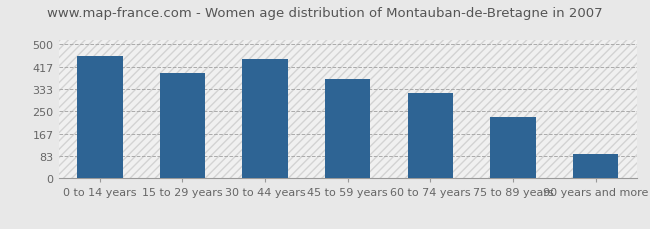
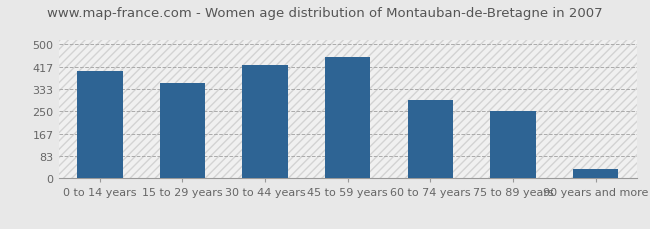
0 to 14 years: 455 -> 400
15 to 29 years: 395 -> 355
30 to 44 years: 445 -> 422
45 to 59 years: 370 -> 453
60 to 74 years: 320 -> 292
75 to 89 years: 230 -> 253
90 years and more: 90 -> 35
